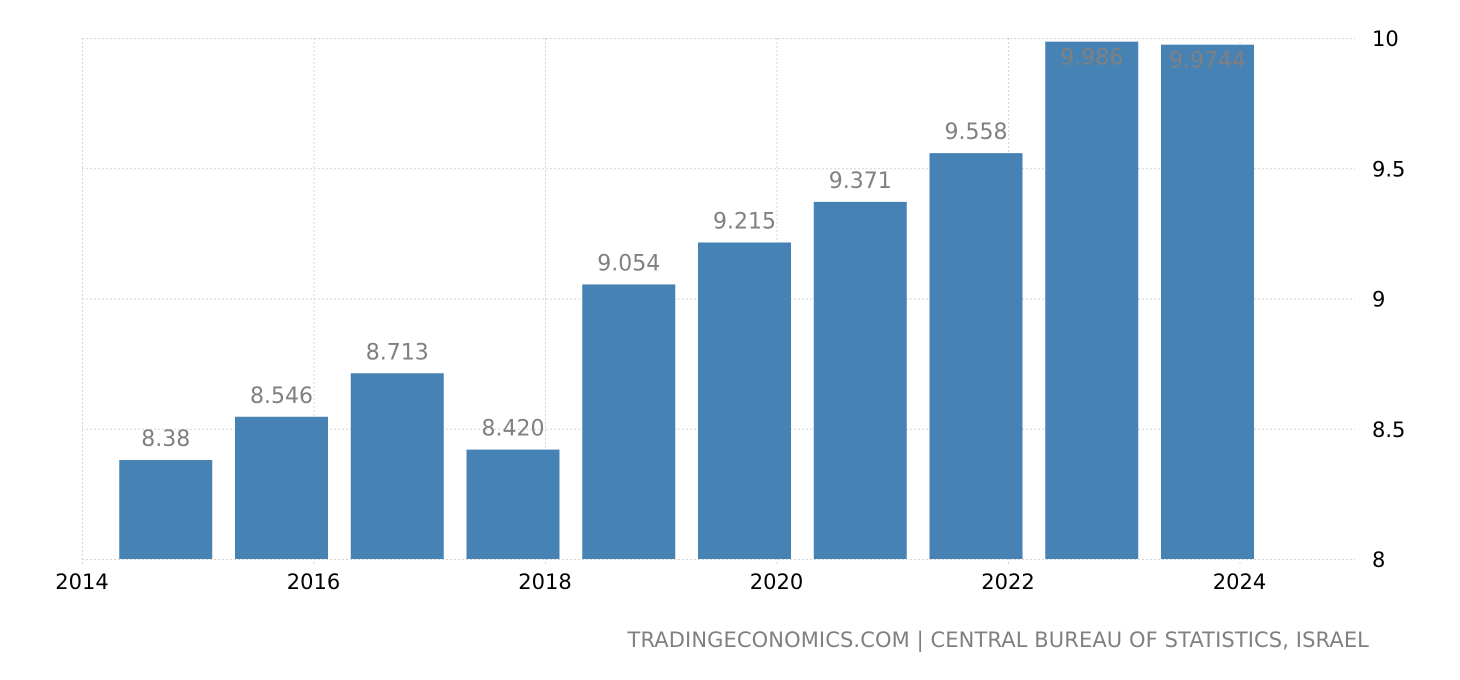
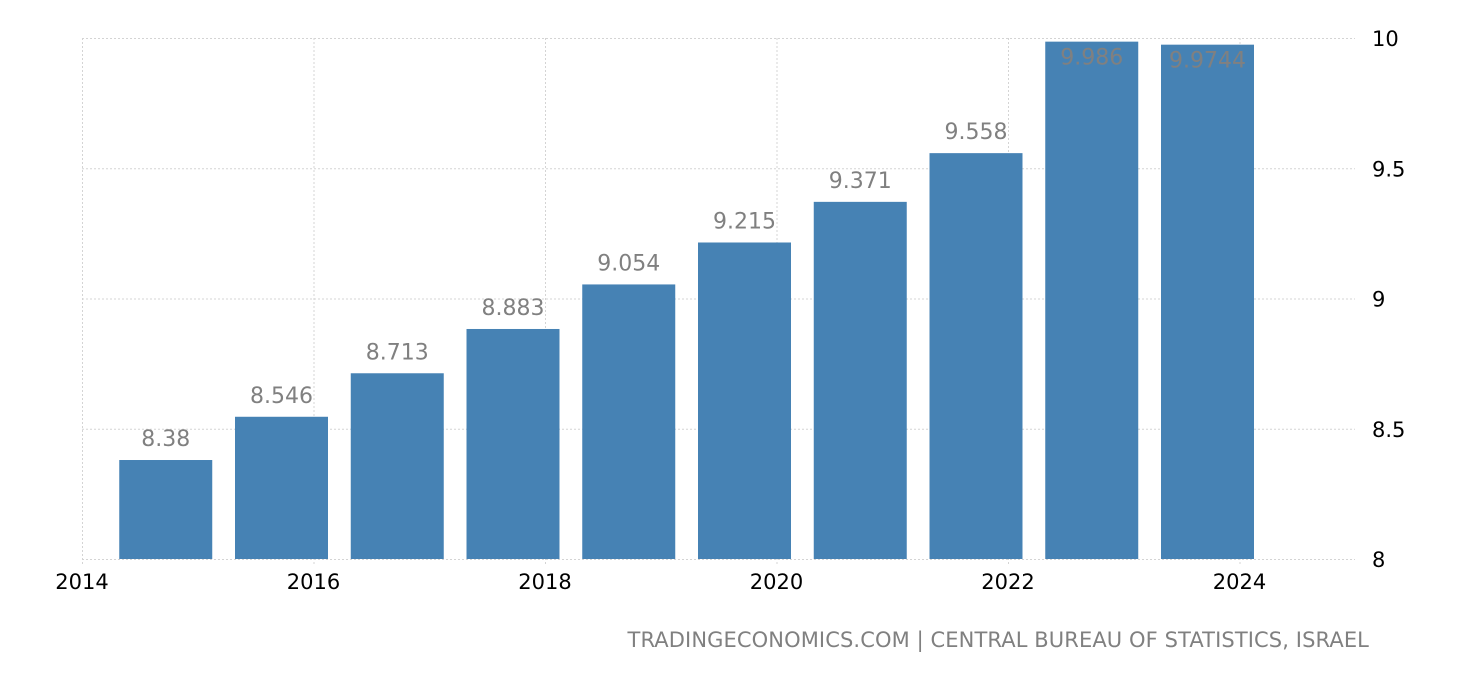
2018: 8.420 -> 8.883
